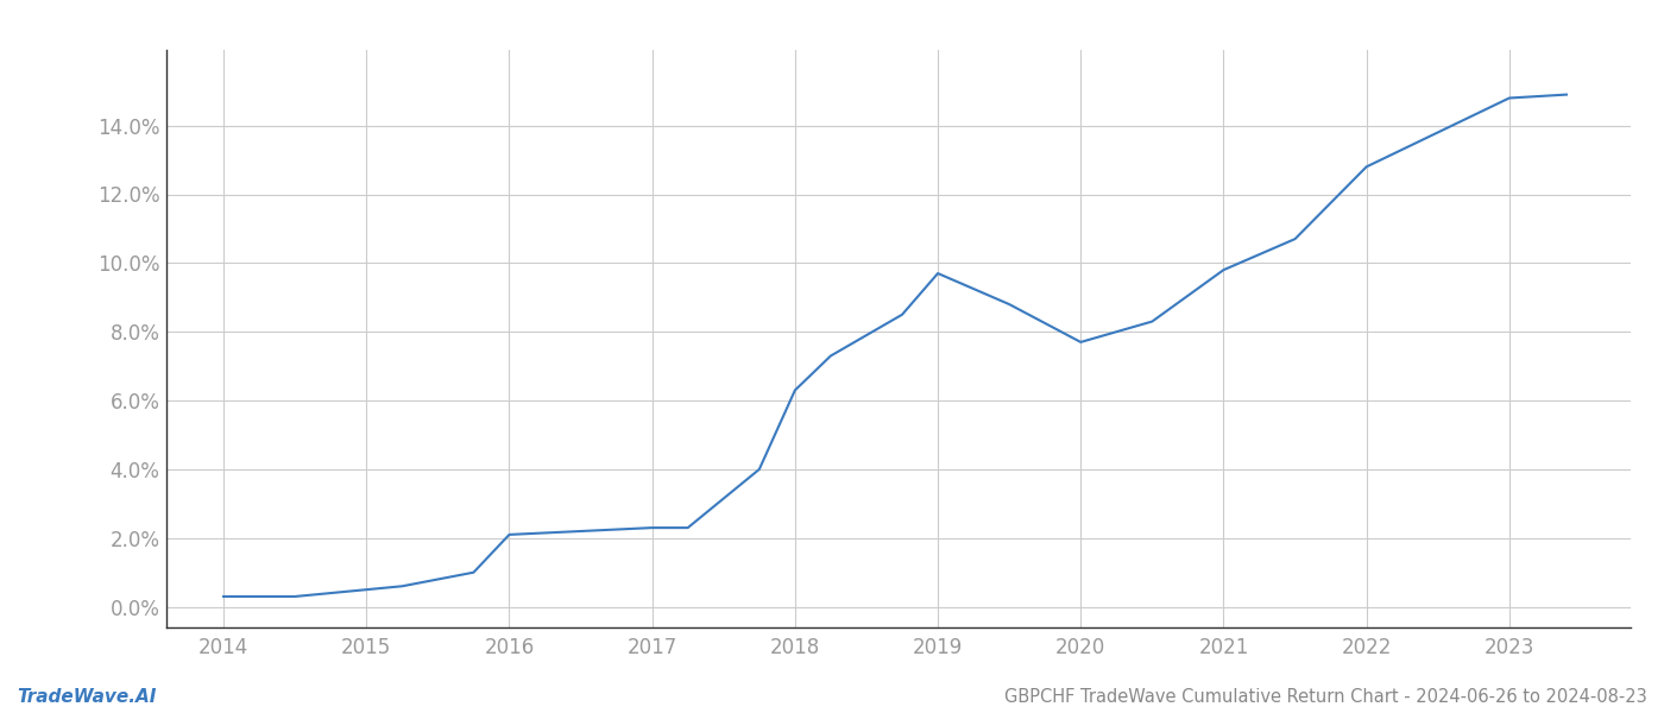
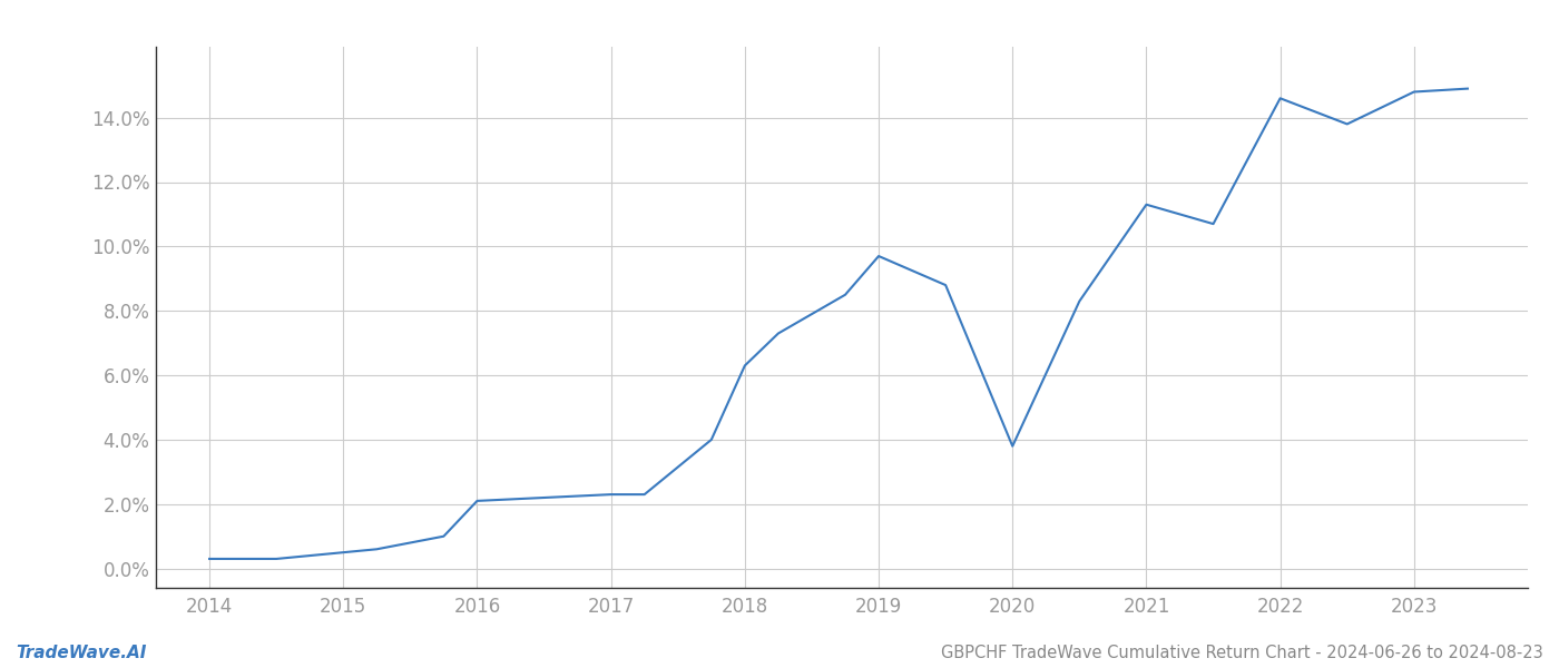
2020: 7.7% -> 3.8%
2021: 9.8% -> 11.3%
2022: 12.8% -> 14.6%
